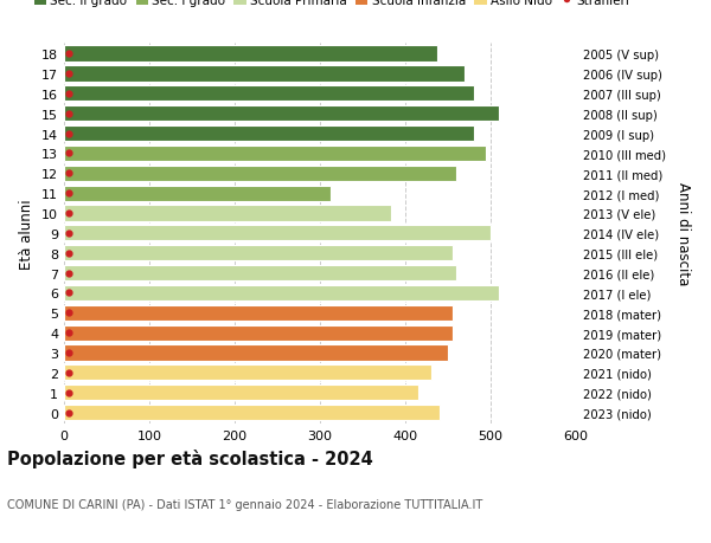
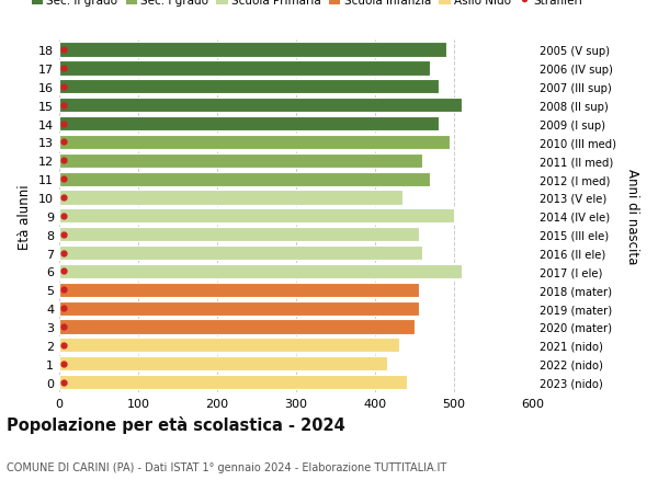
18: 438 -> 490
11: 312 -> 470
10: 384 -> 435
